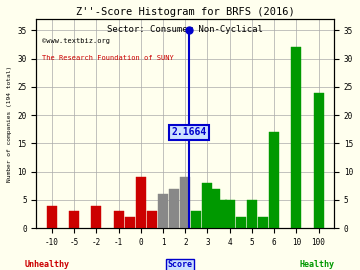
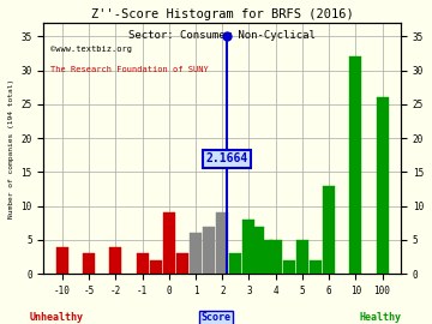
6: 17 -> 13
100: 24 -> 26
